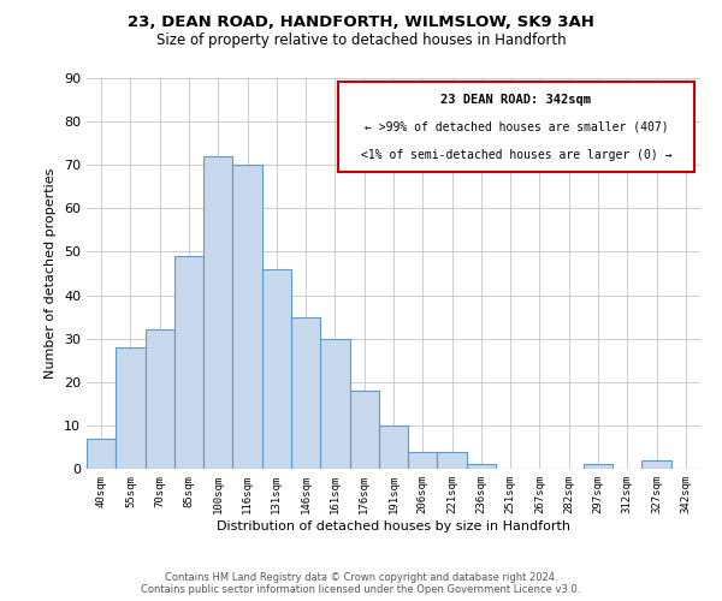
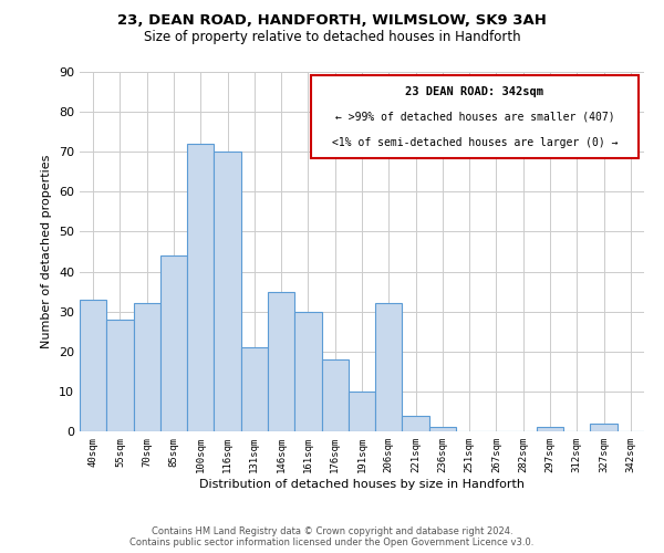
40sqm: 7 -> 33
85sqm: 49 -> 44
131sqm: 46 -> 21
206sqm: 4 -> 32
